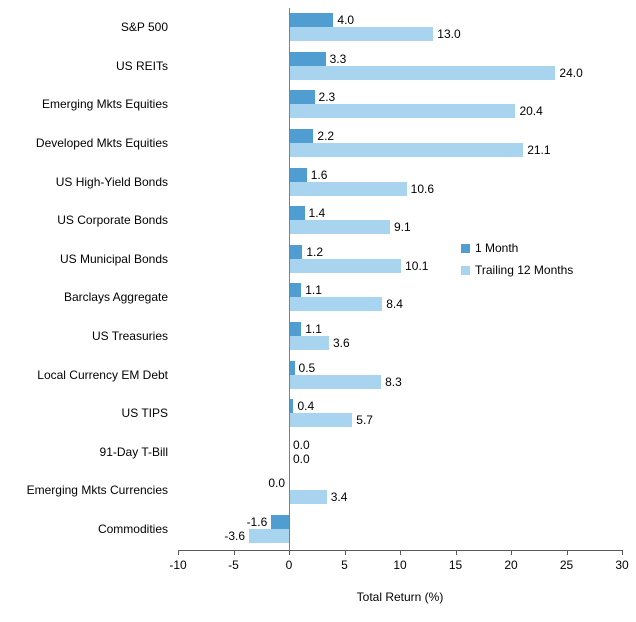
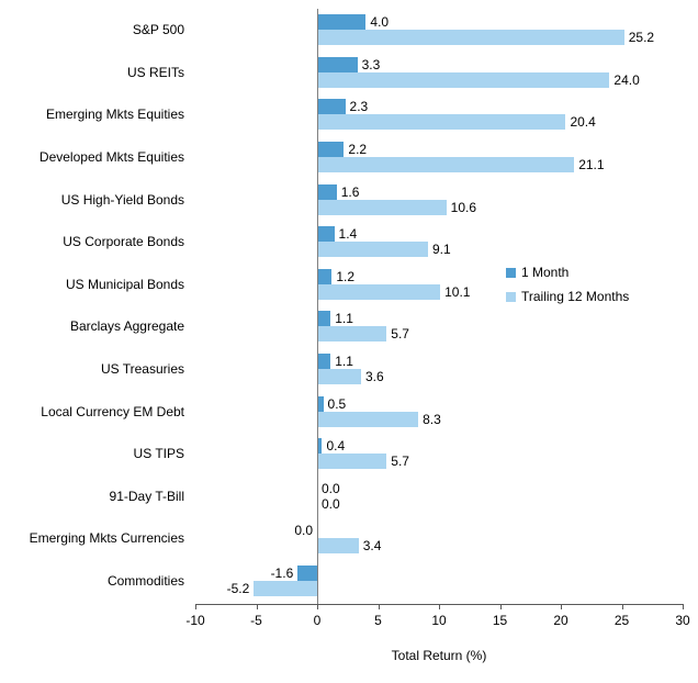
Trailing 12 Months/S&P 500: 13.0 -> 25.2
Trailing 12 Months/Barclays Aggregate: 8.4 -> 5.7
Trailing 12 Months/Commodities: -3.6 -> -5.2
